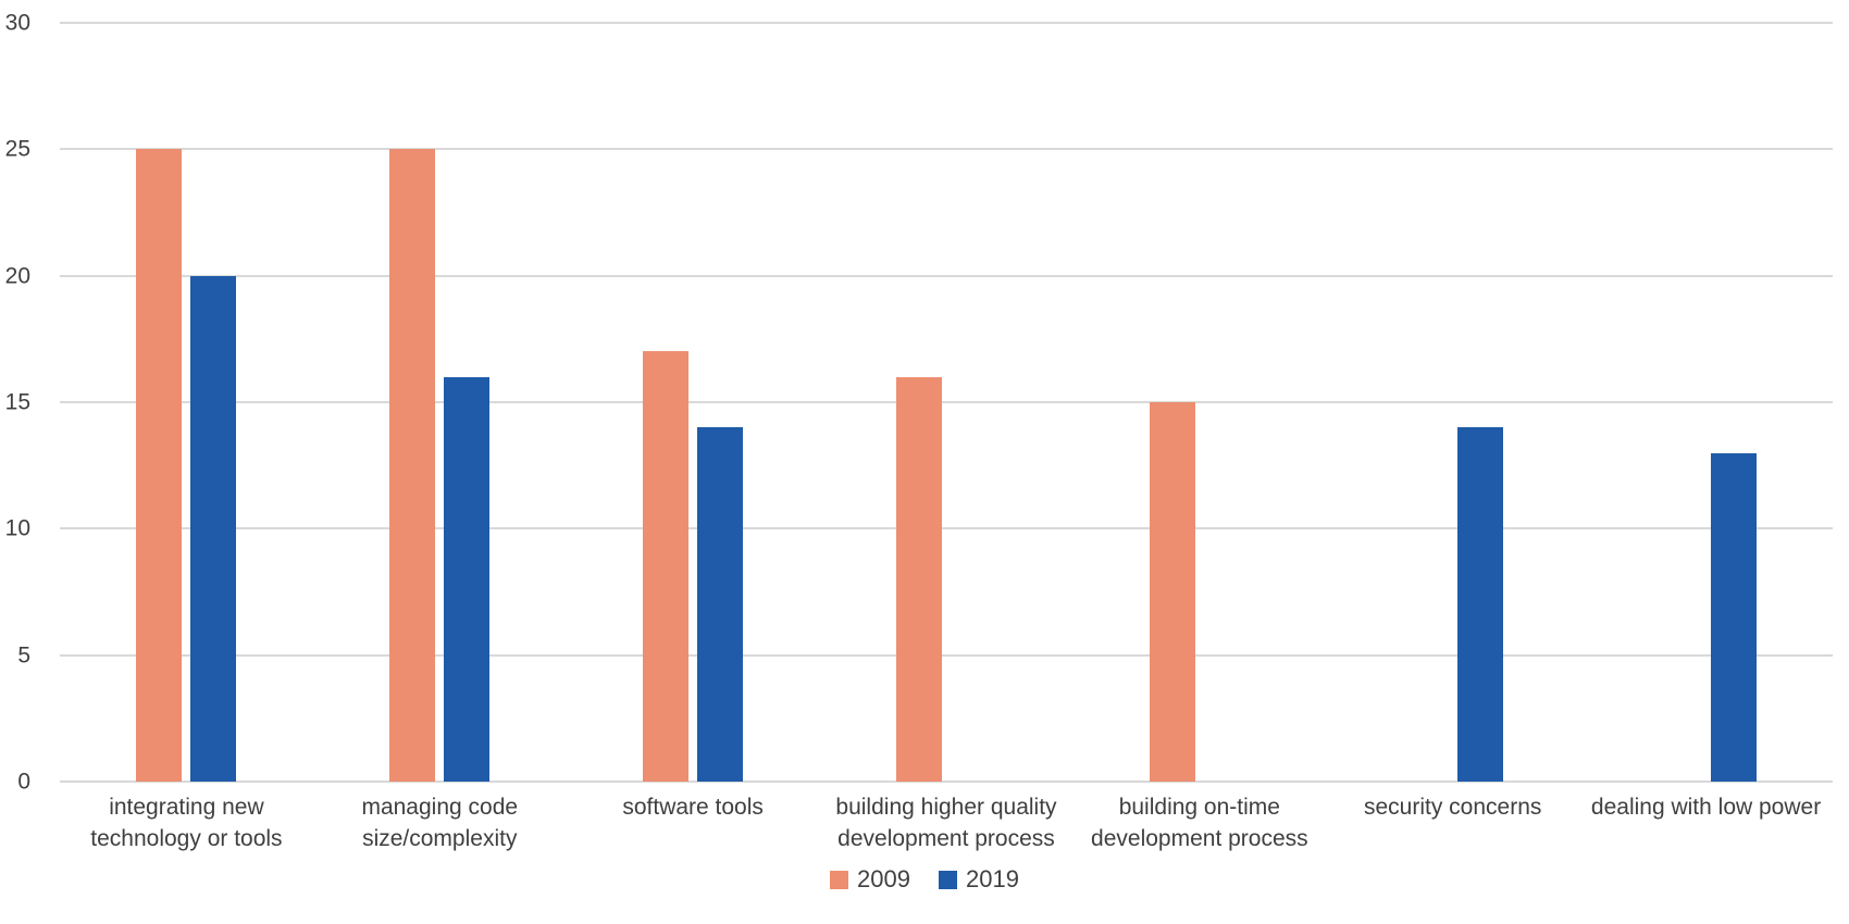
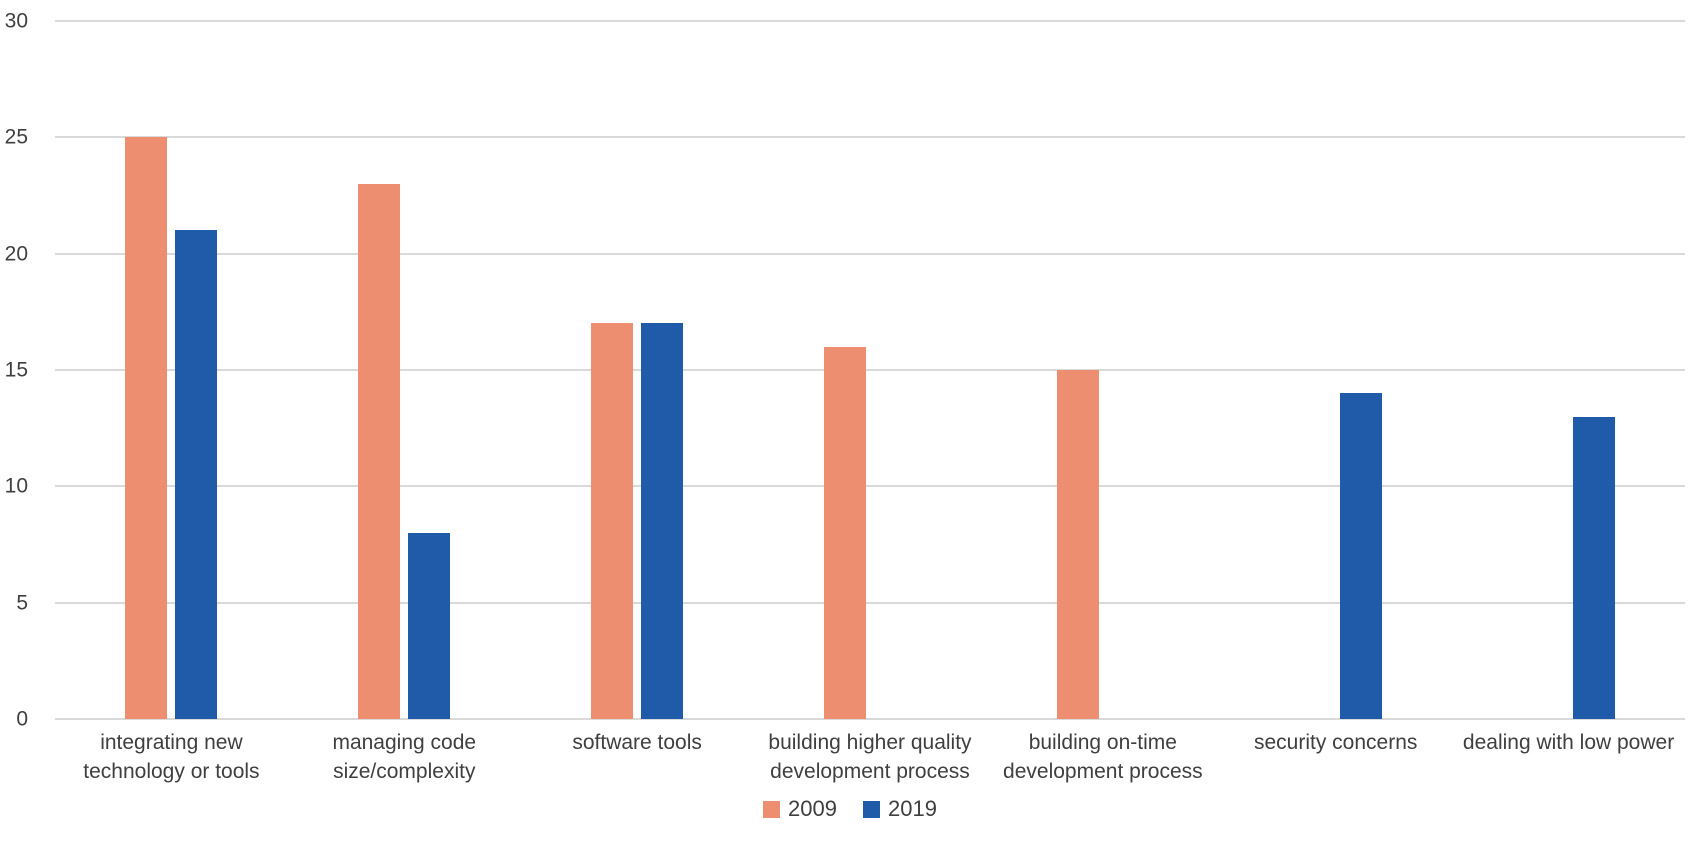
2019/integrating new technology or tools: 20 -> 21
2009/managing code size/complexity: 25 -> 23
2019/managing code size/complexity: 16 -> 8
2019/software tools: 14 -> 17
